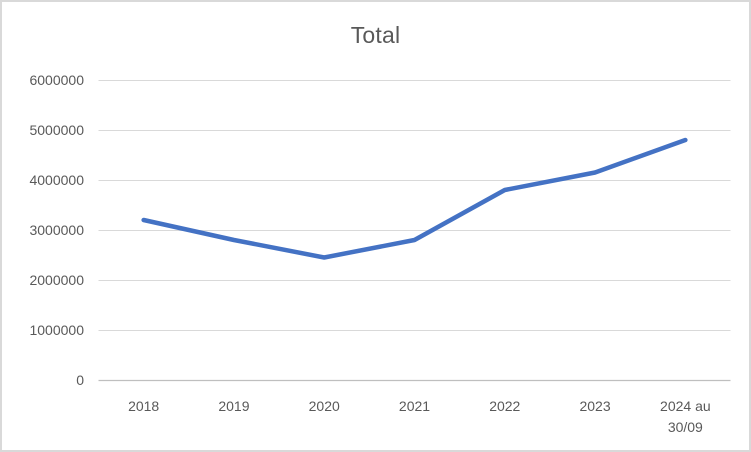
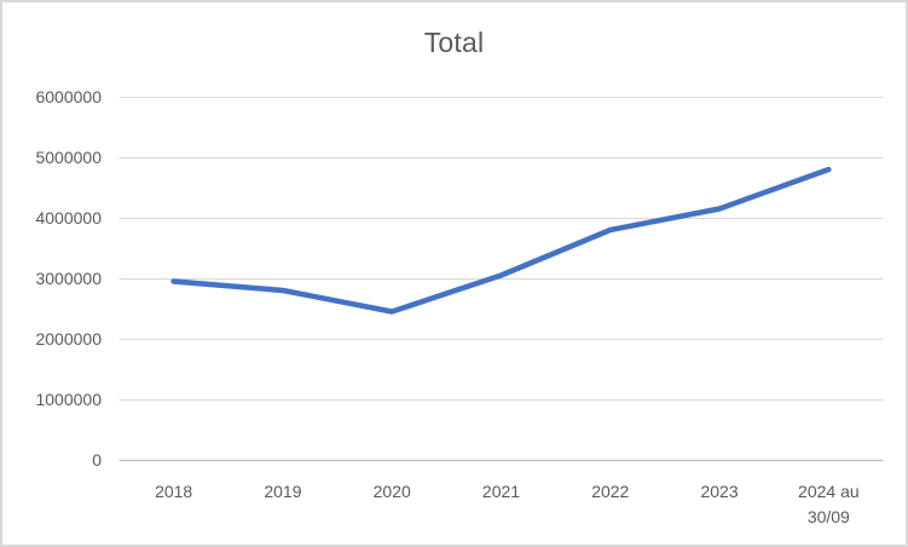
2018: 3200000 -> 3000000
2021: 2800000 -> 3000000
